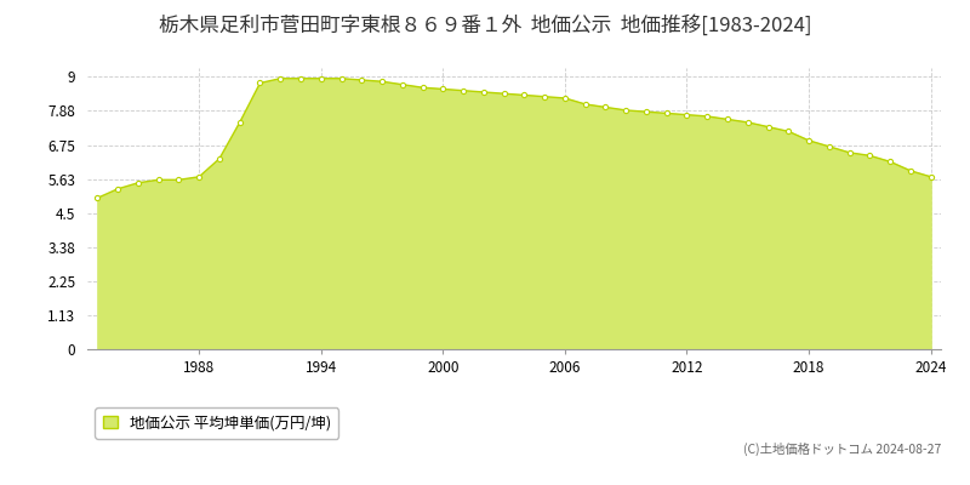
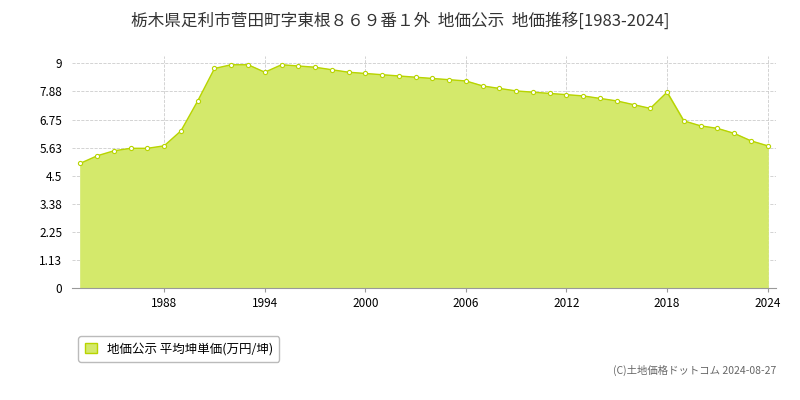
1994: 8.95 -> 8.65
2018: 6.90 -> 7.85
